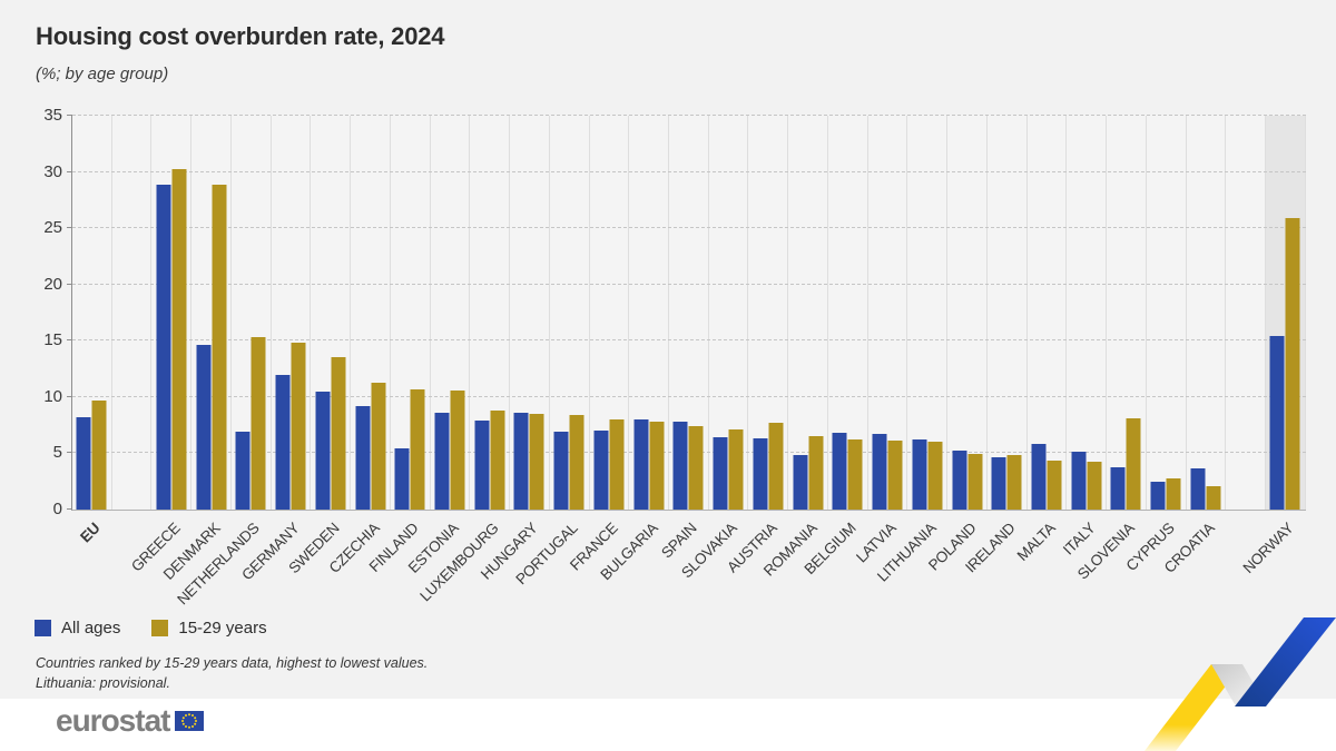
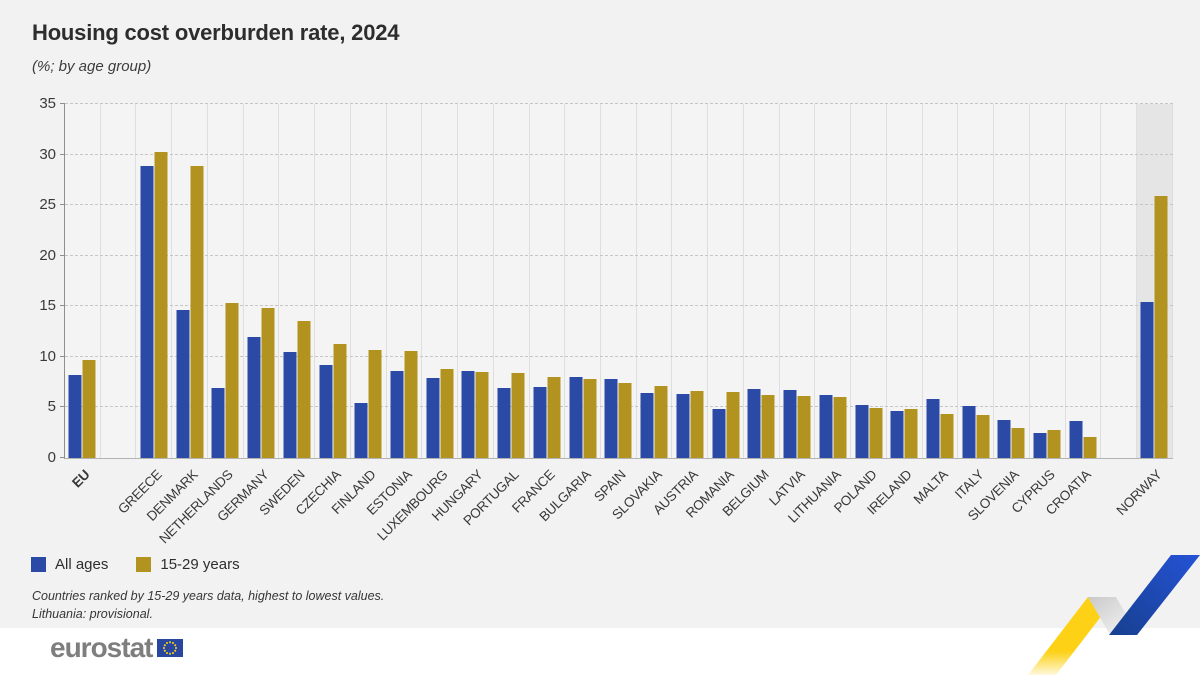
15-29 years/AUSTRIA: 7.7 -> 6.6
15-29 years/SLOVENIA: 8.1 -> 3.0
